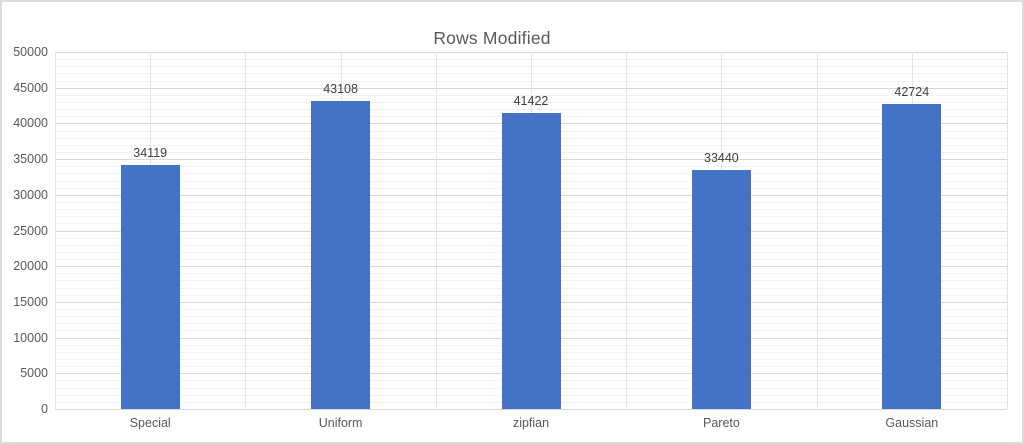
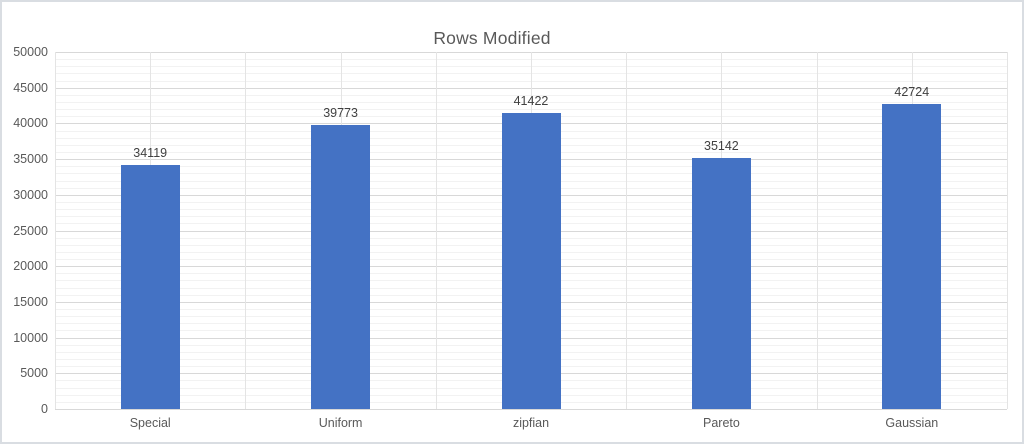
Uniform: 43108 -> 39773
Pareto: 33440 -> 35142
